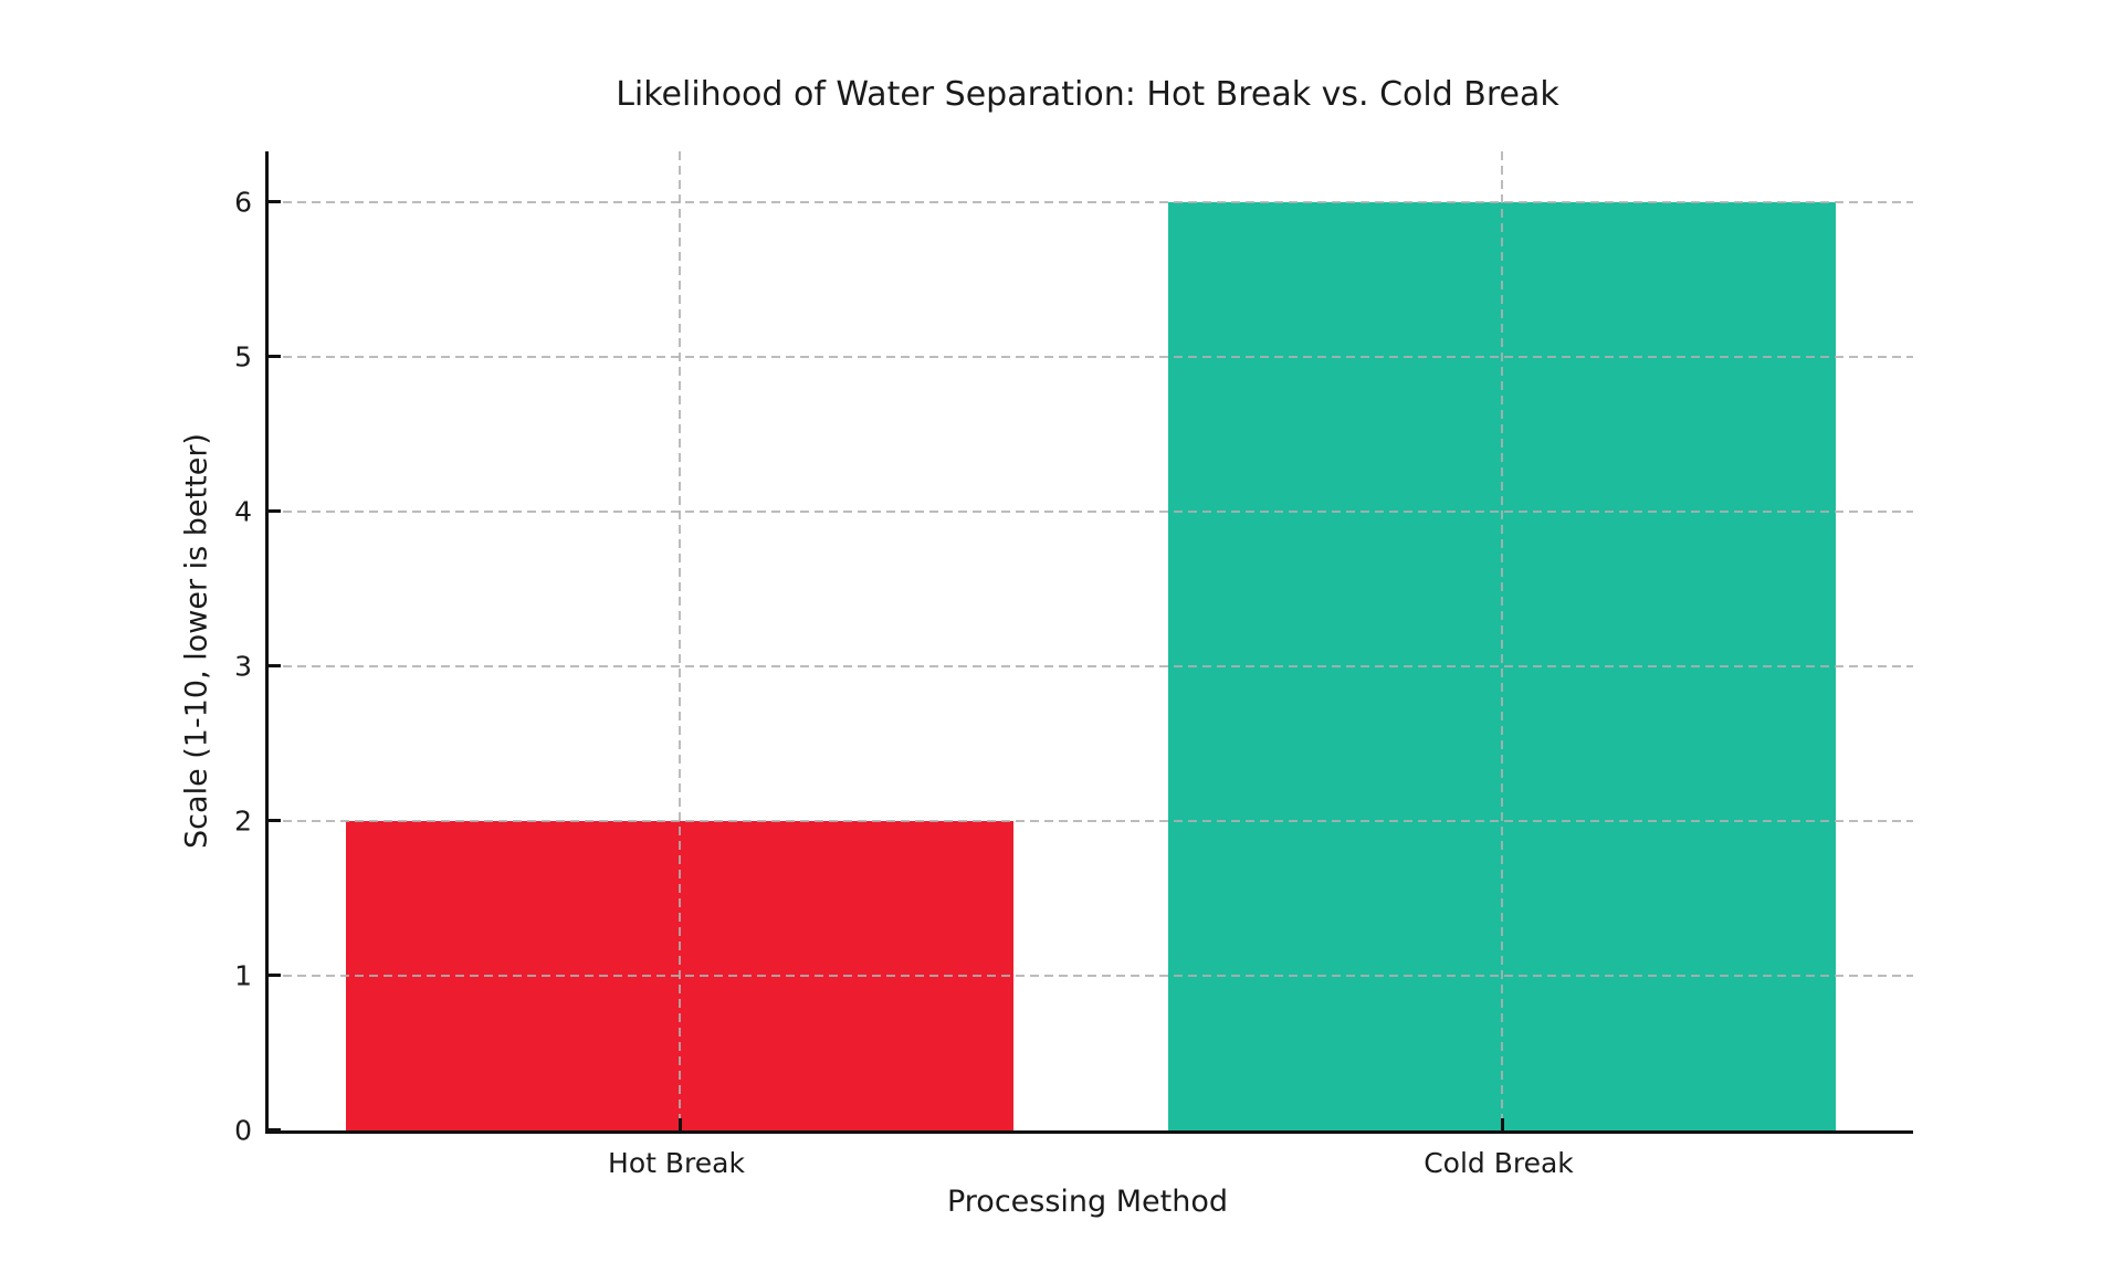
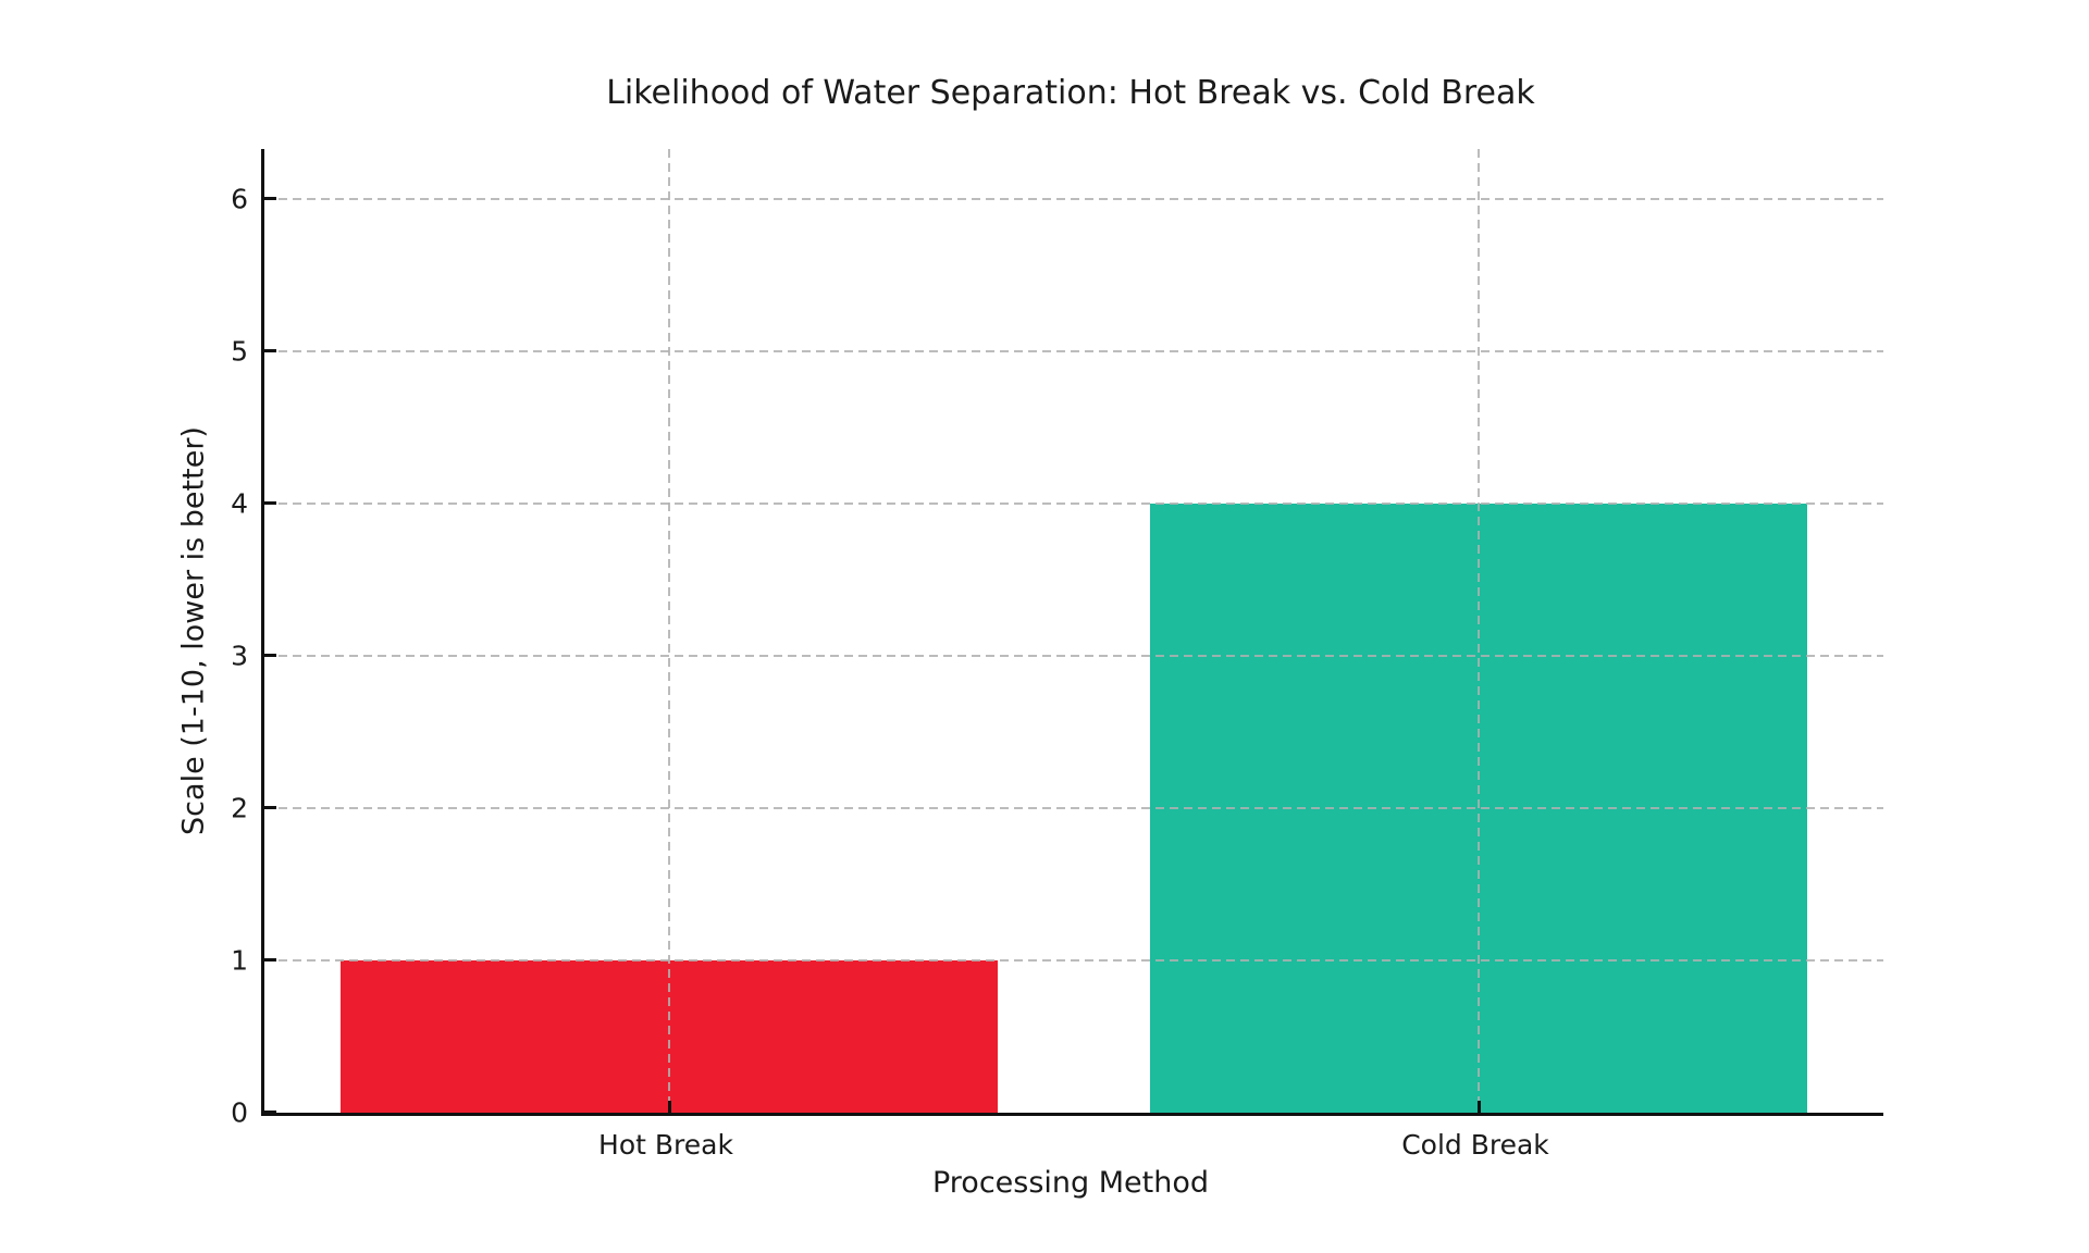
Hot Break: 2 -> 1
Cold Break: 6 -> 4
